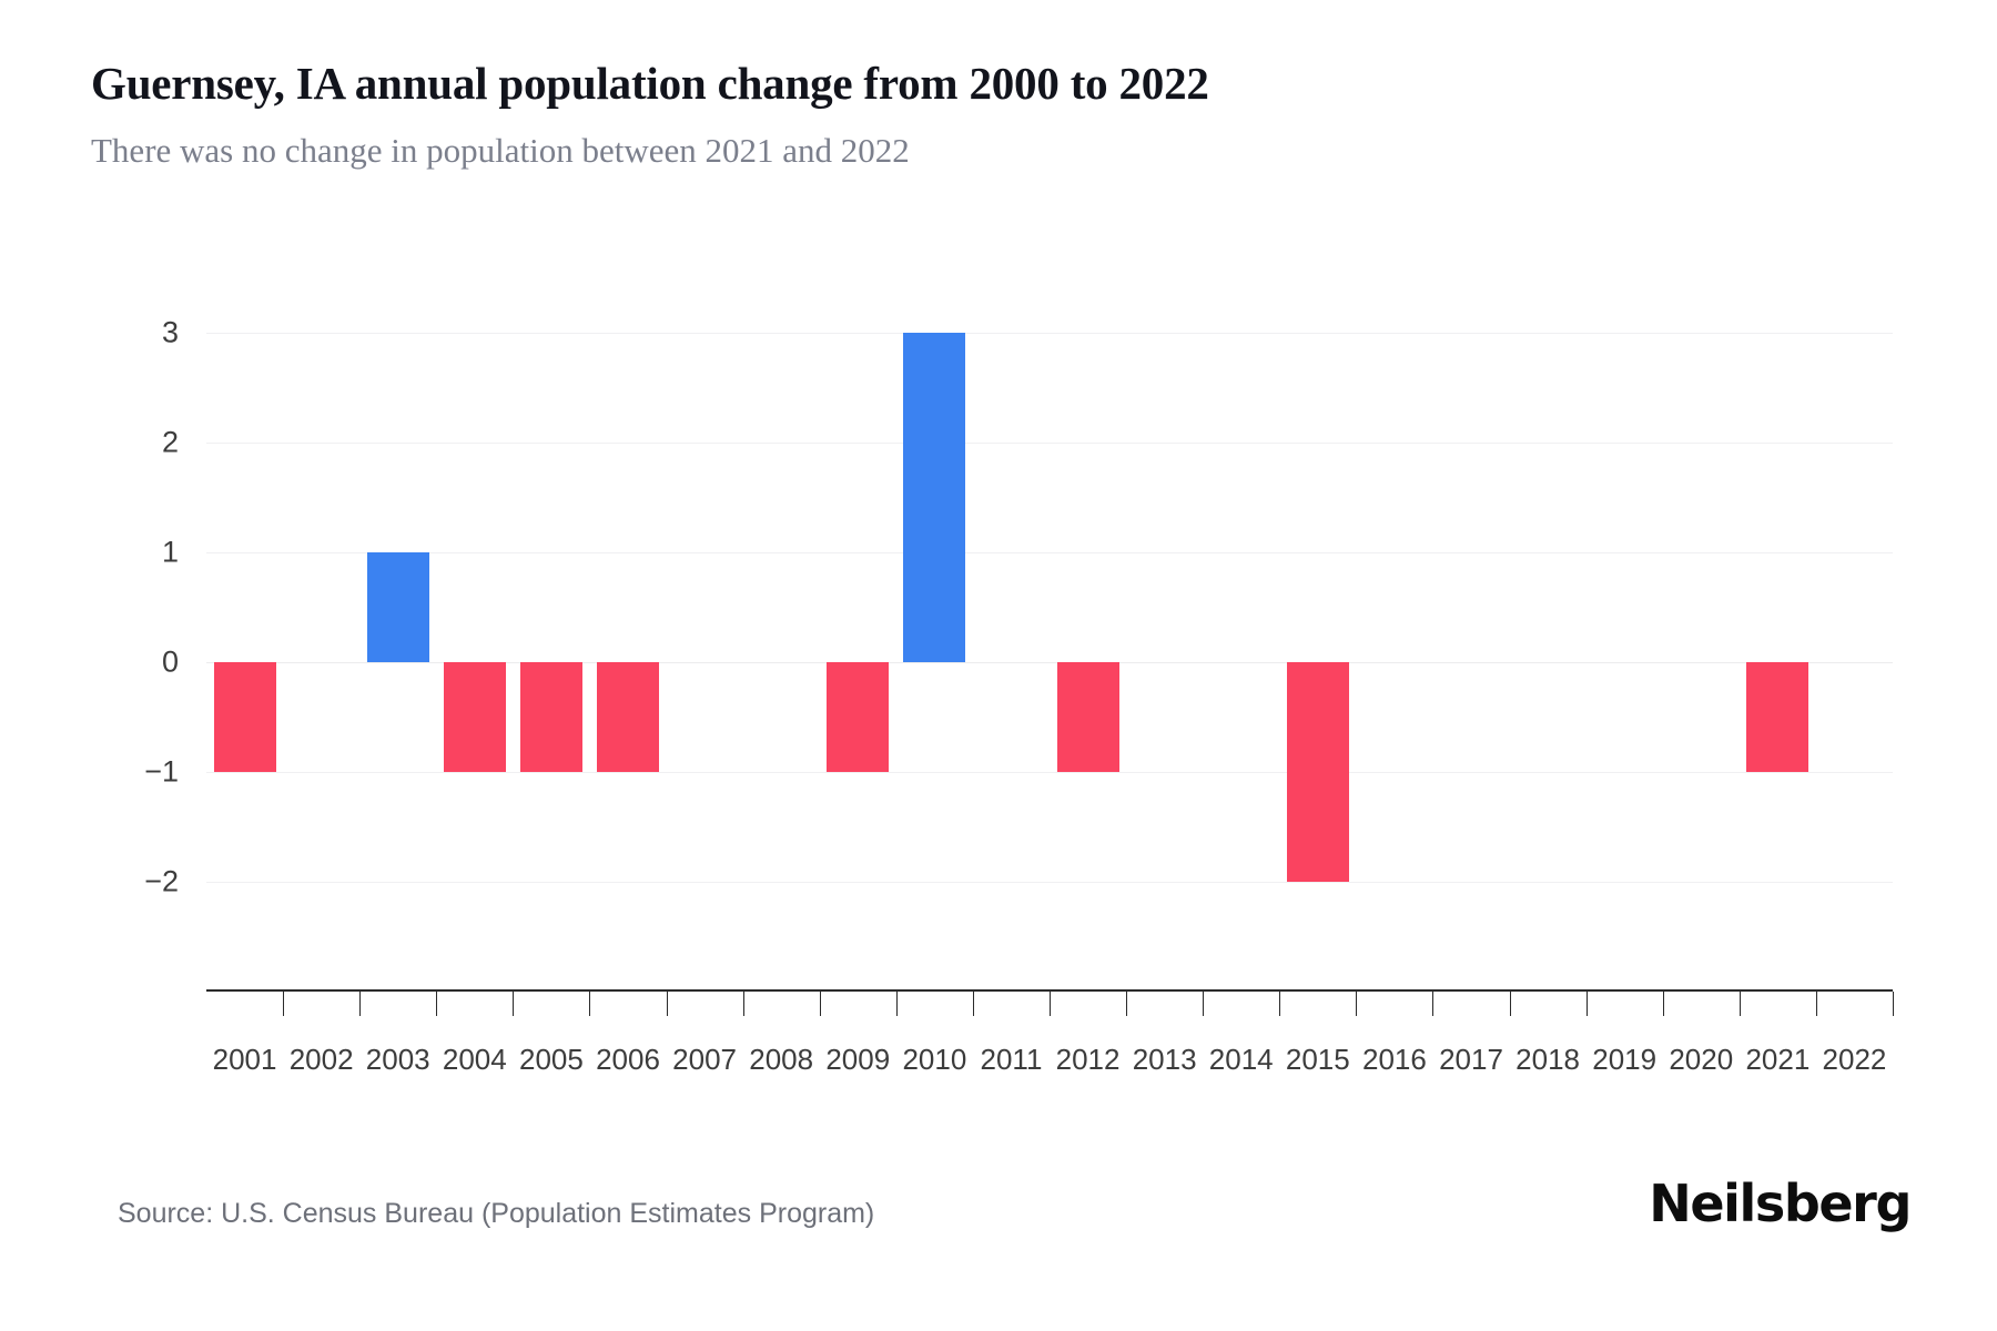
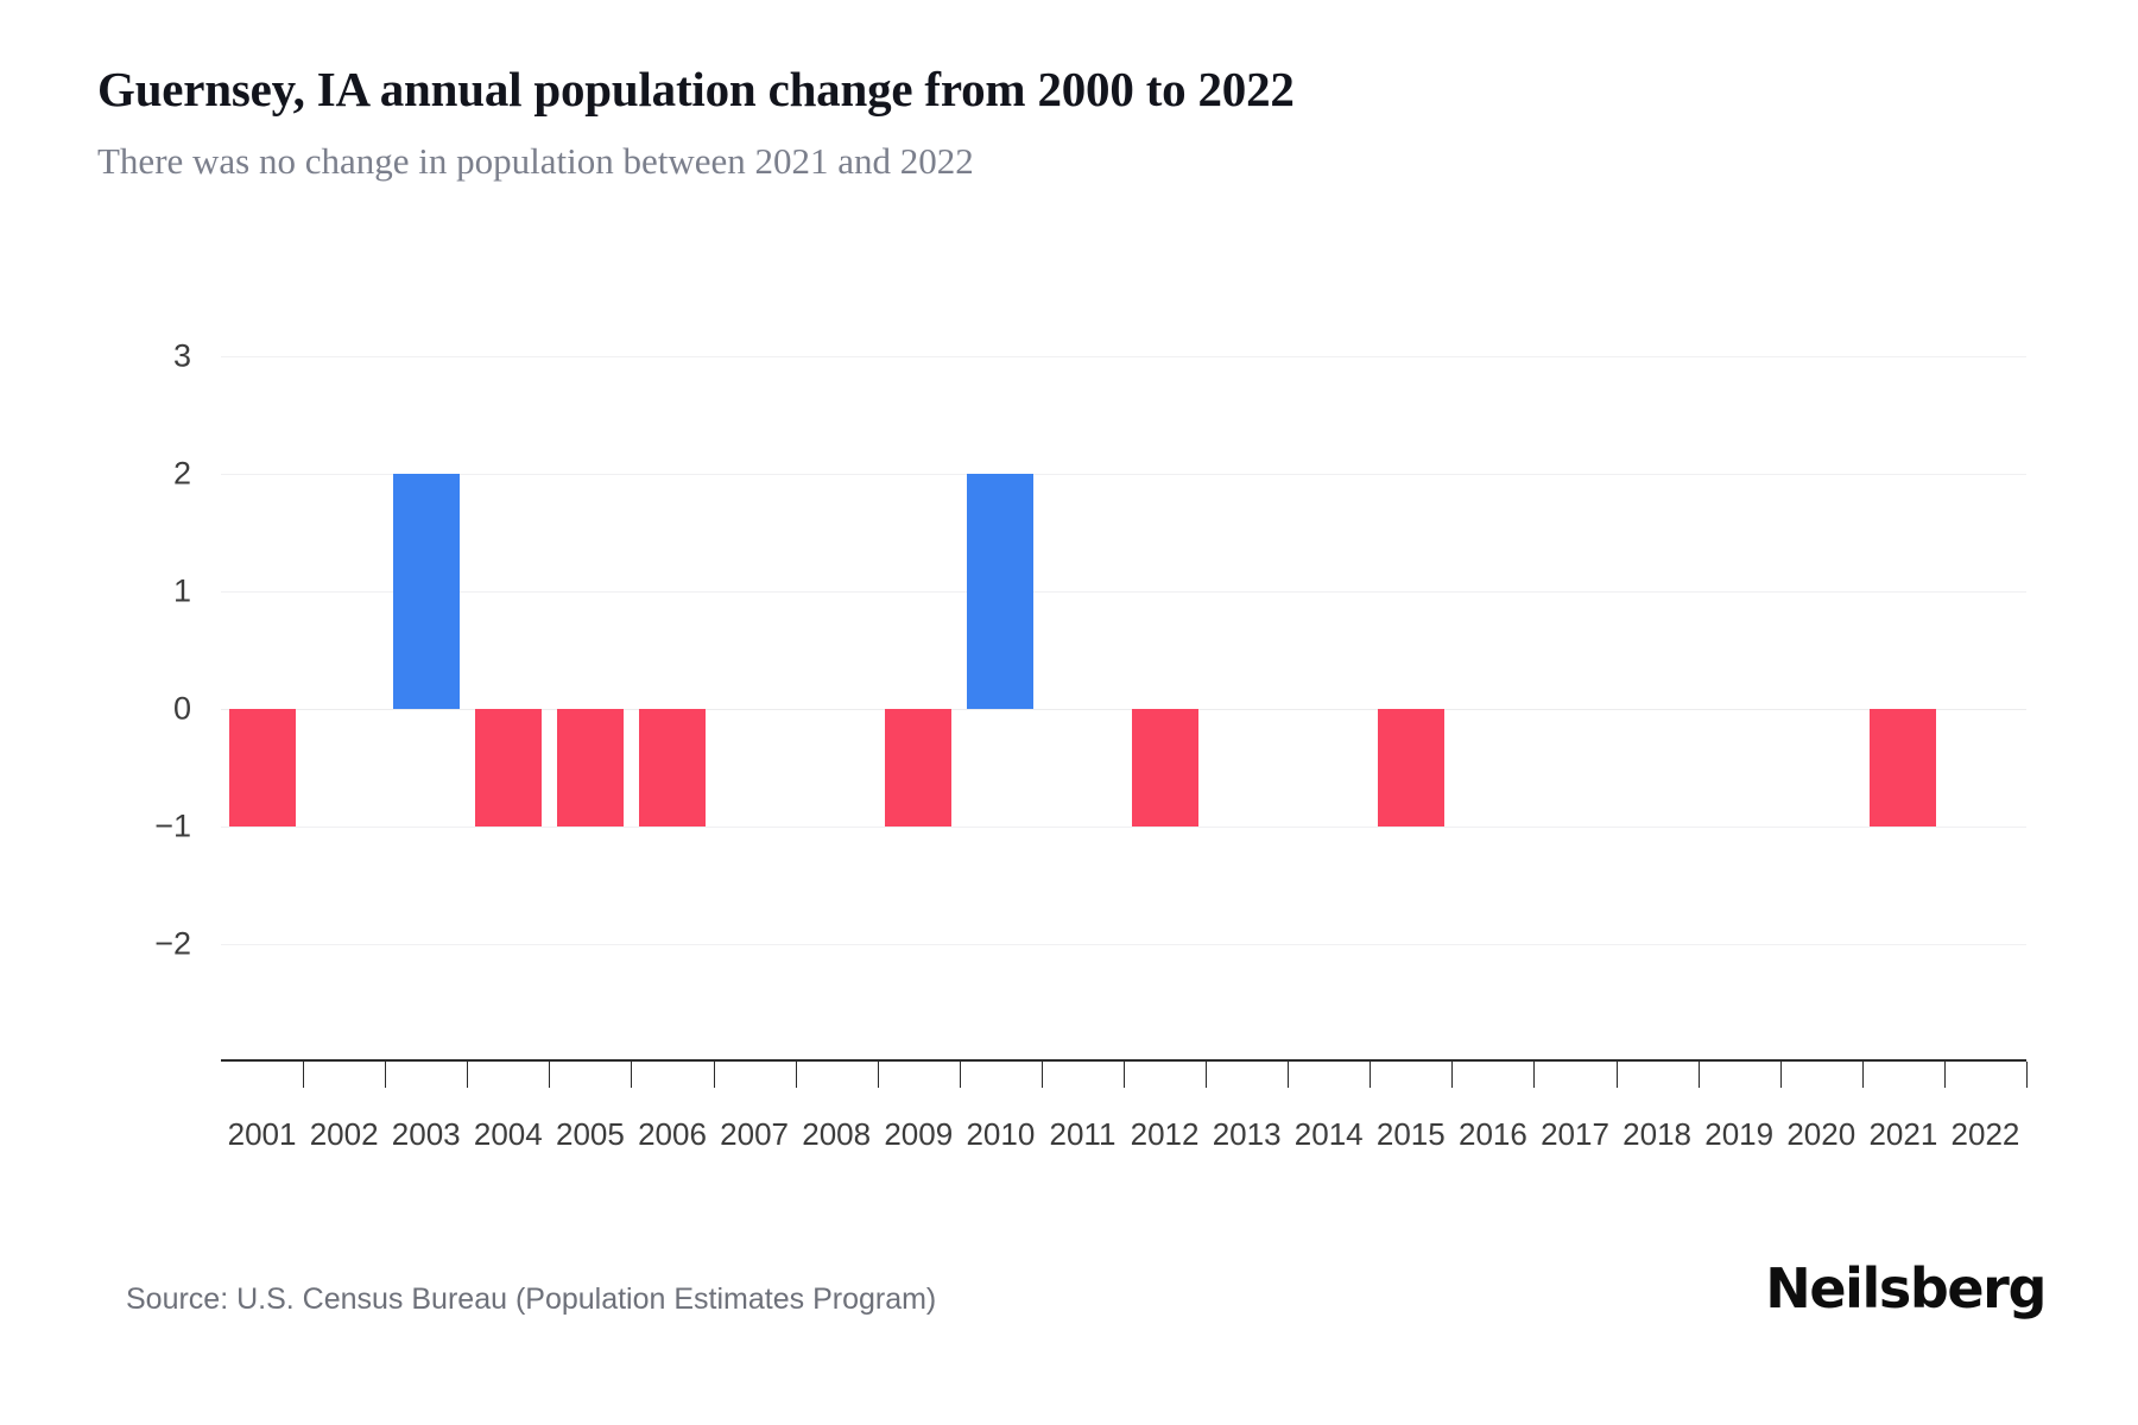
2003: 1 -> 2
2010: 3 -> 2
2015: -2 -> -1
